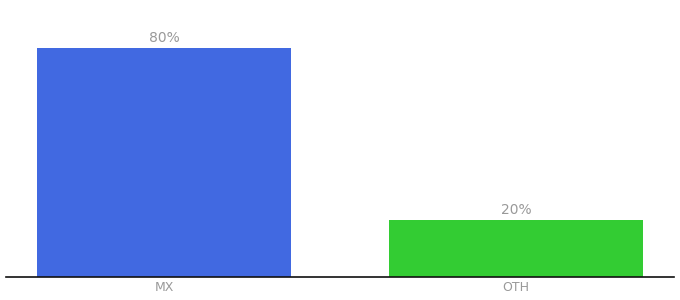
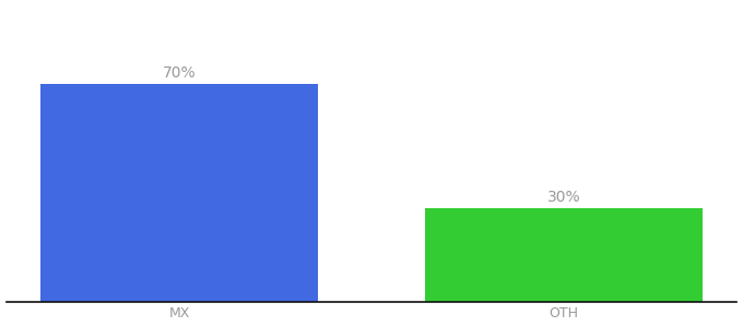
MX: 80% -> 70%
OTH: 20% -> 30%
